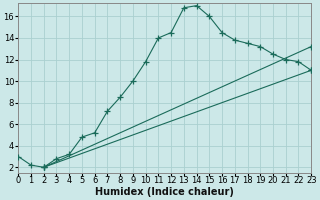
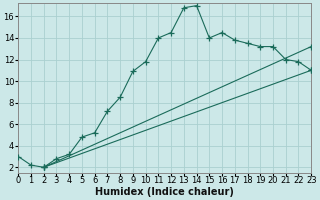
9: 10.0 -> 10.9
15: 16.0 -> 14.0
20: 12.5 -> 13.2
